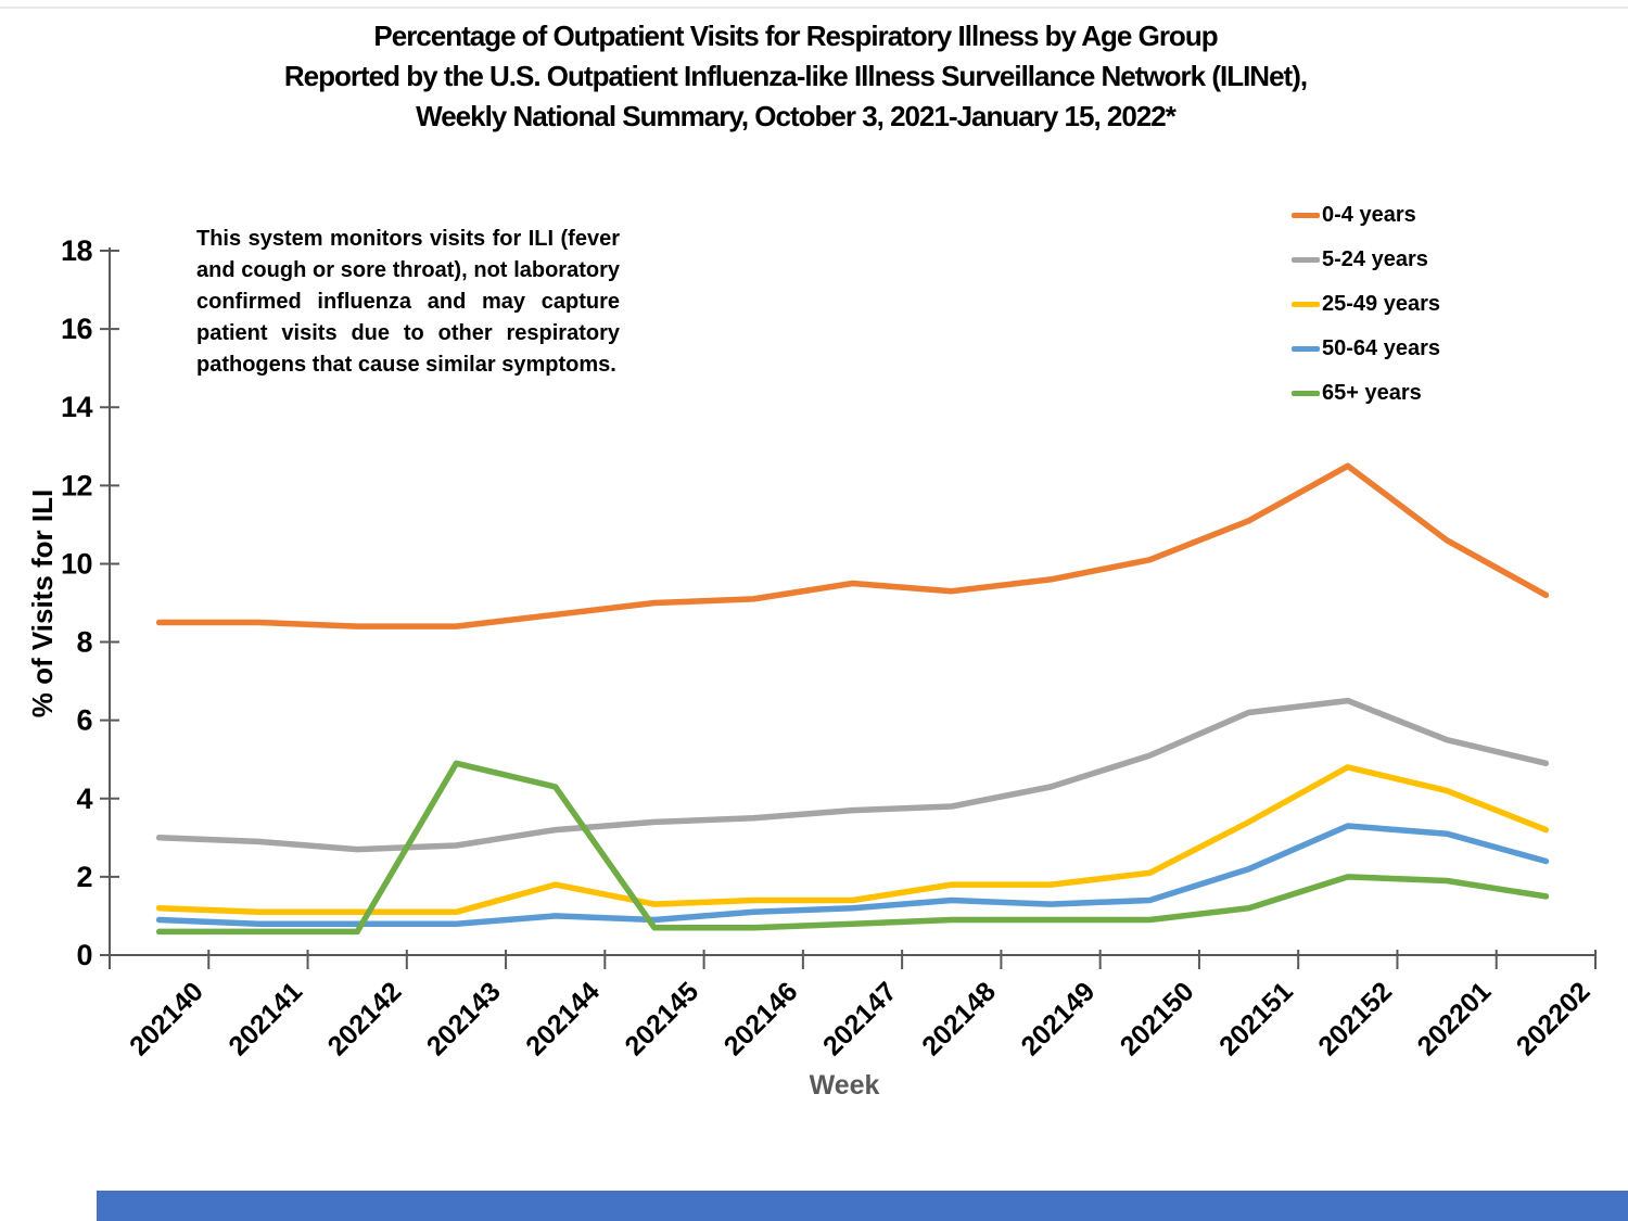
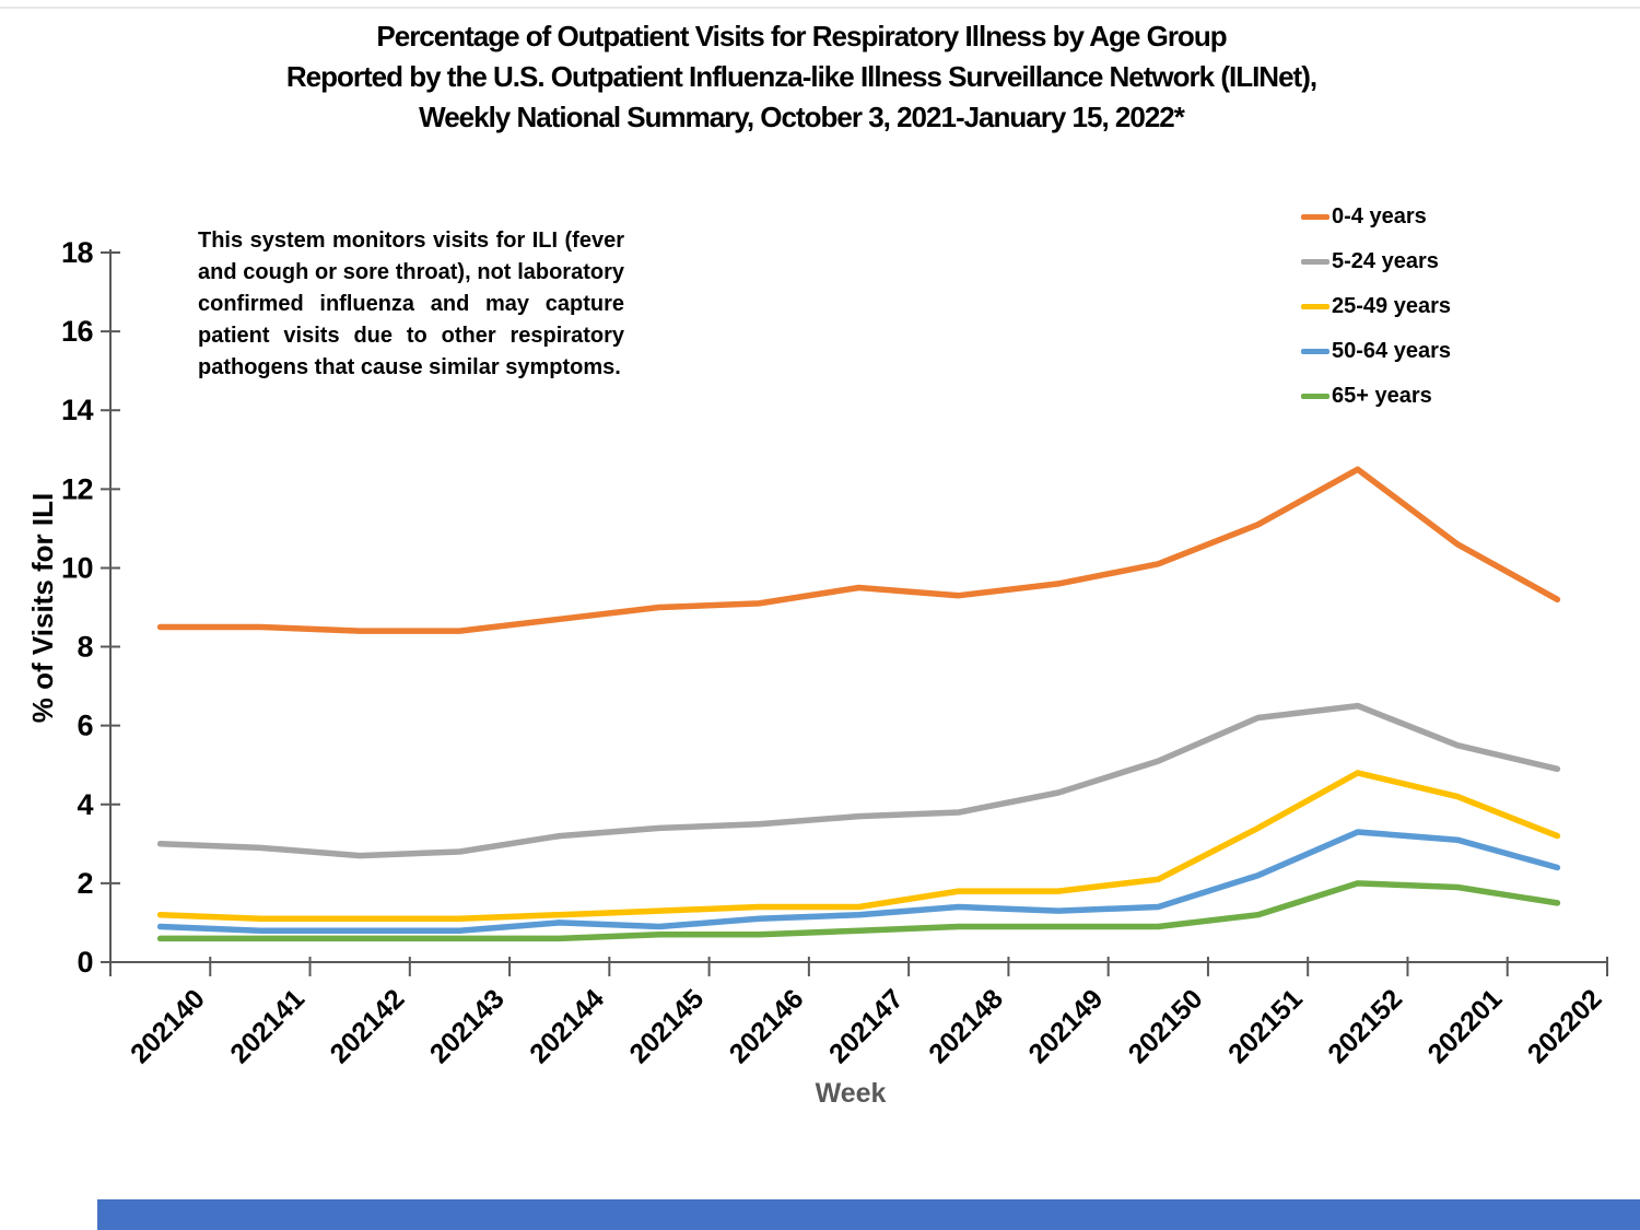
65+ years/202143: 4.9 -> 0.6
25-49 years/202144: 1.8 -> 1.2
65+ years/202144: 4.3 -> 0.6
